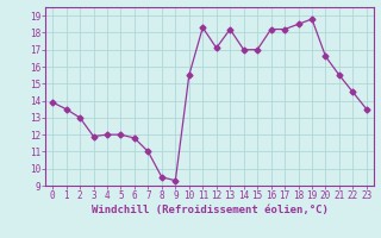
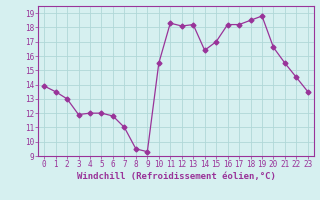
12: 17.1 -> 18.1
14: 17.0 -> 16.4
